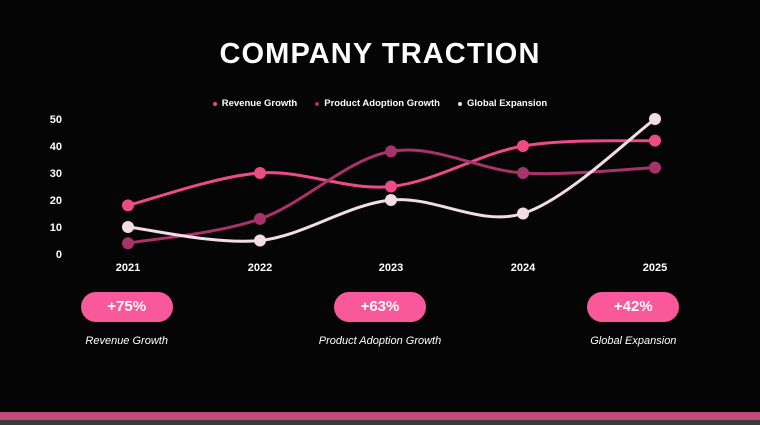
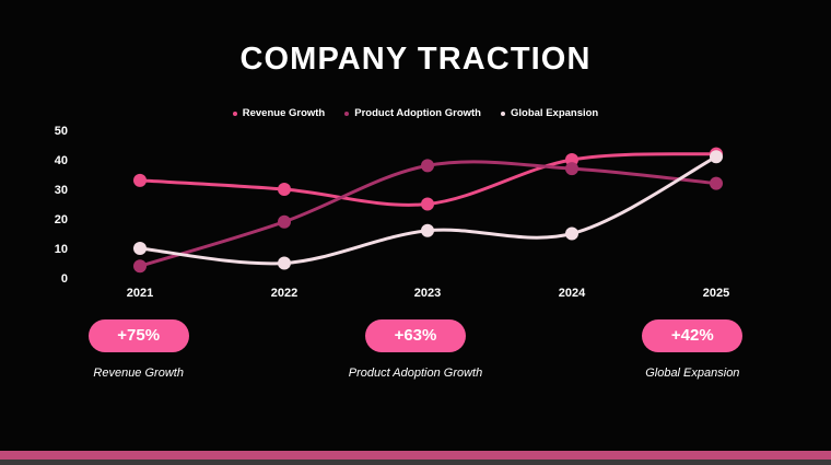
Revenue Growth/2021: 18 -> 33
Product Adoption Growth/2022: 13 -> 19
Global Expansion/2023: 20 -> 16
Product Adoption Growth/2024: 30 -> 37
Global Expansion/2025: 50 -> 41
